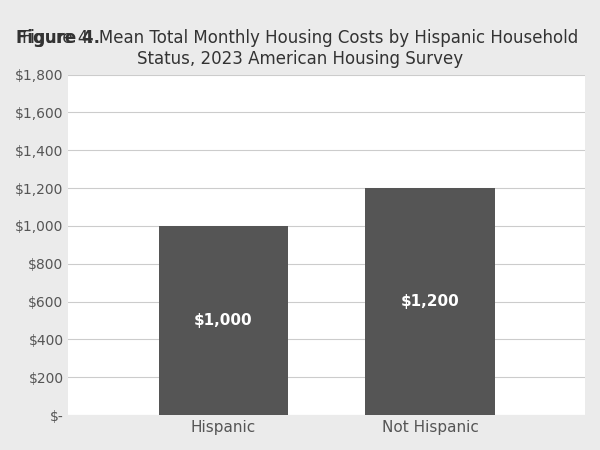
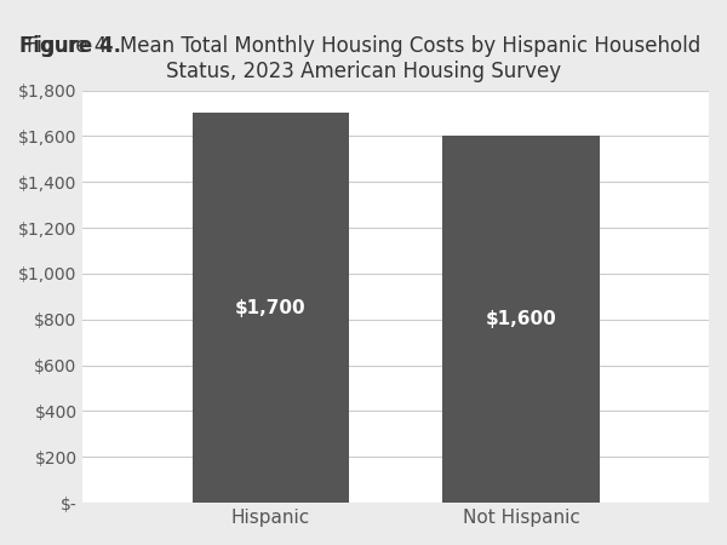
Hispanic: $1,000 -> $1,700
Not Hispanic: $1,200 -> $1,600
